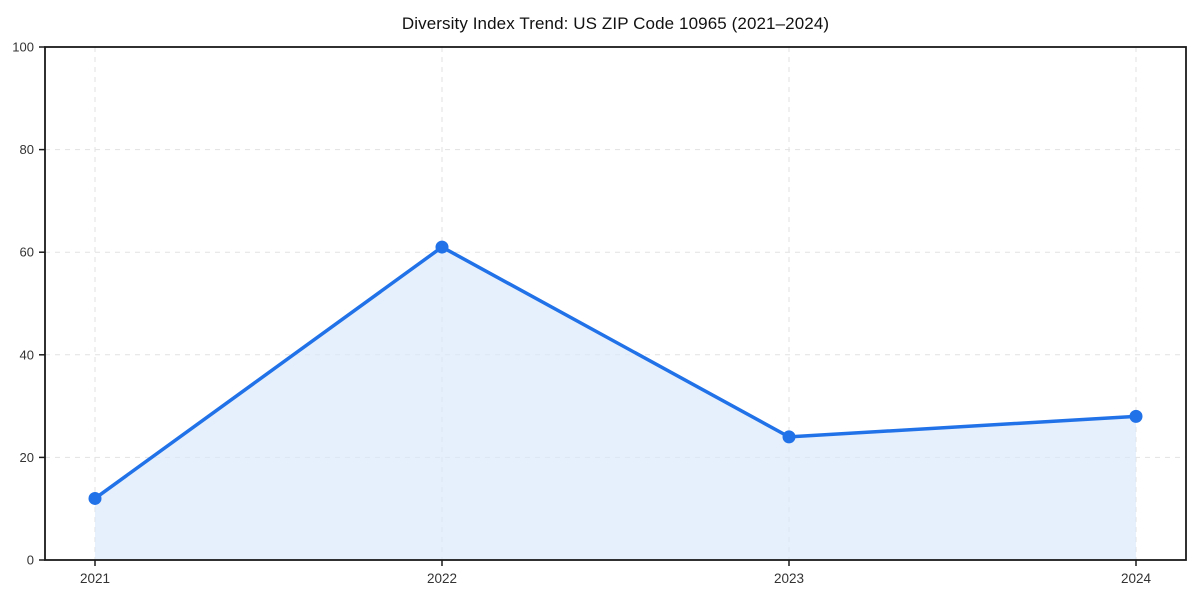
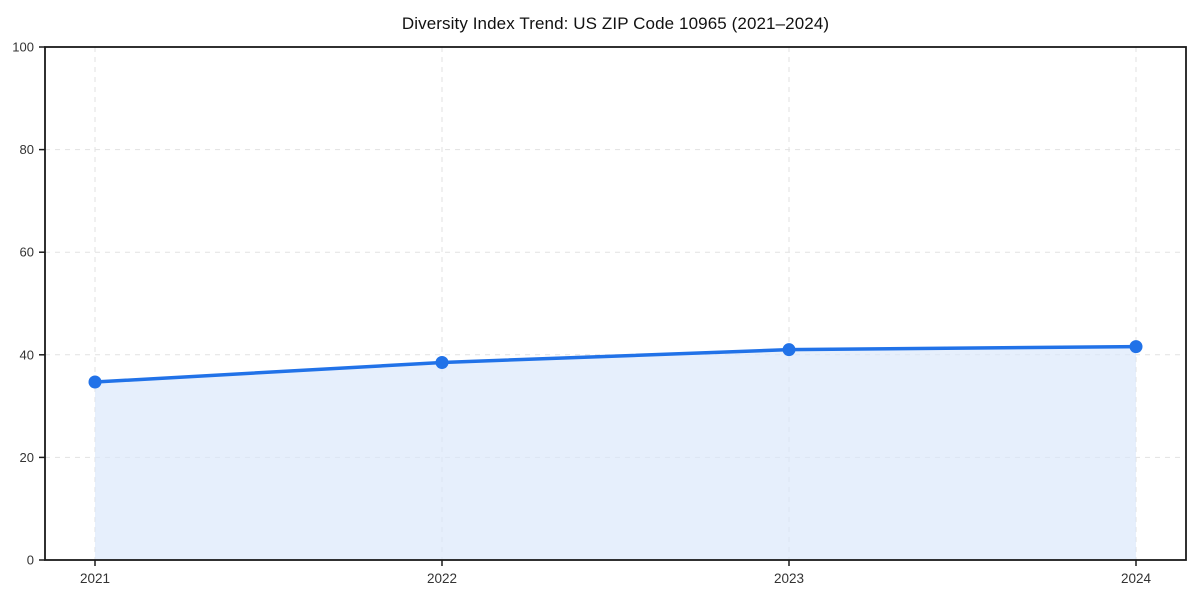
2021: 12 -> 35
2022: 61 -> 38
2023: 24 -> 41
2024: 28 -> 42
